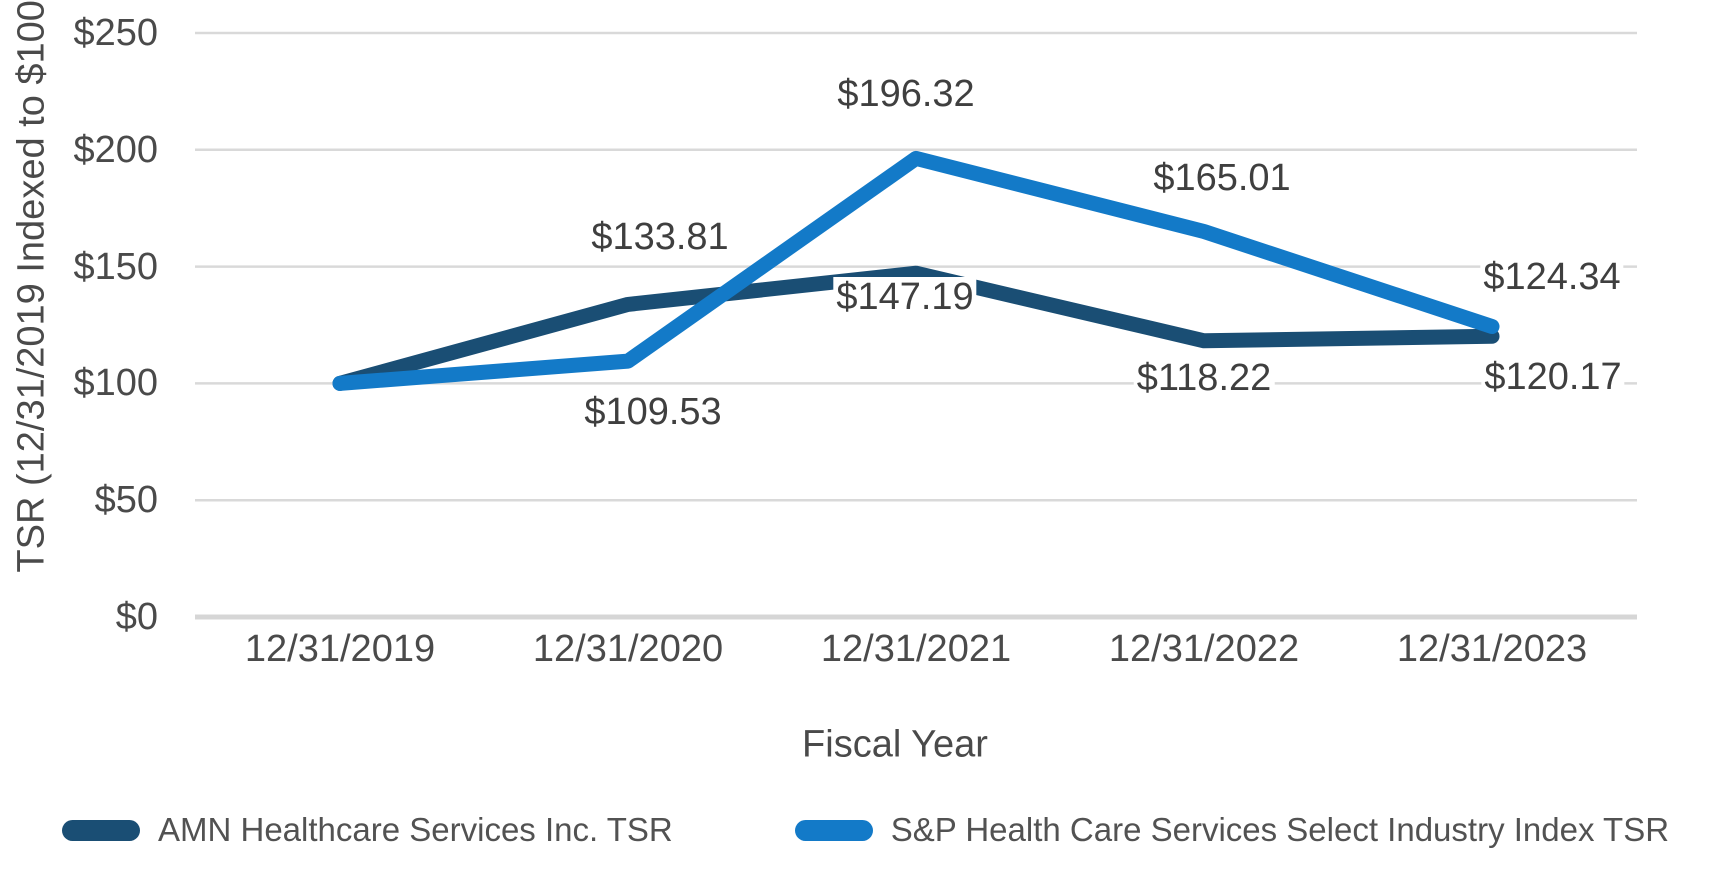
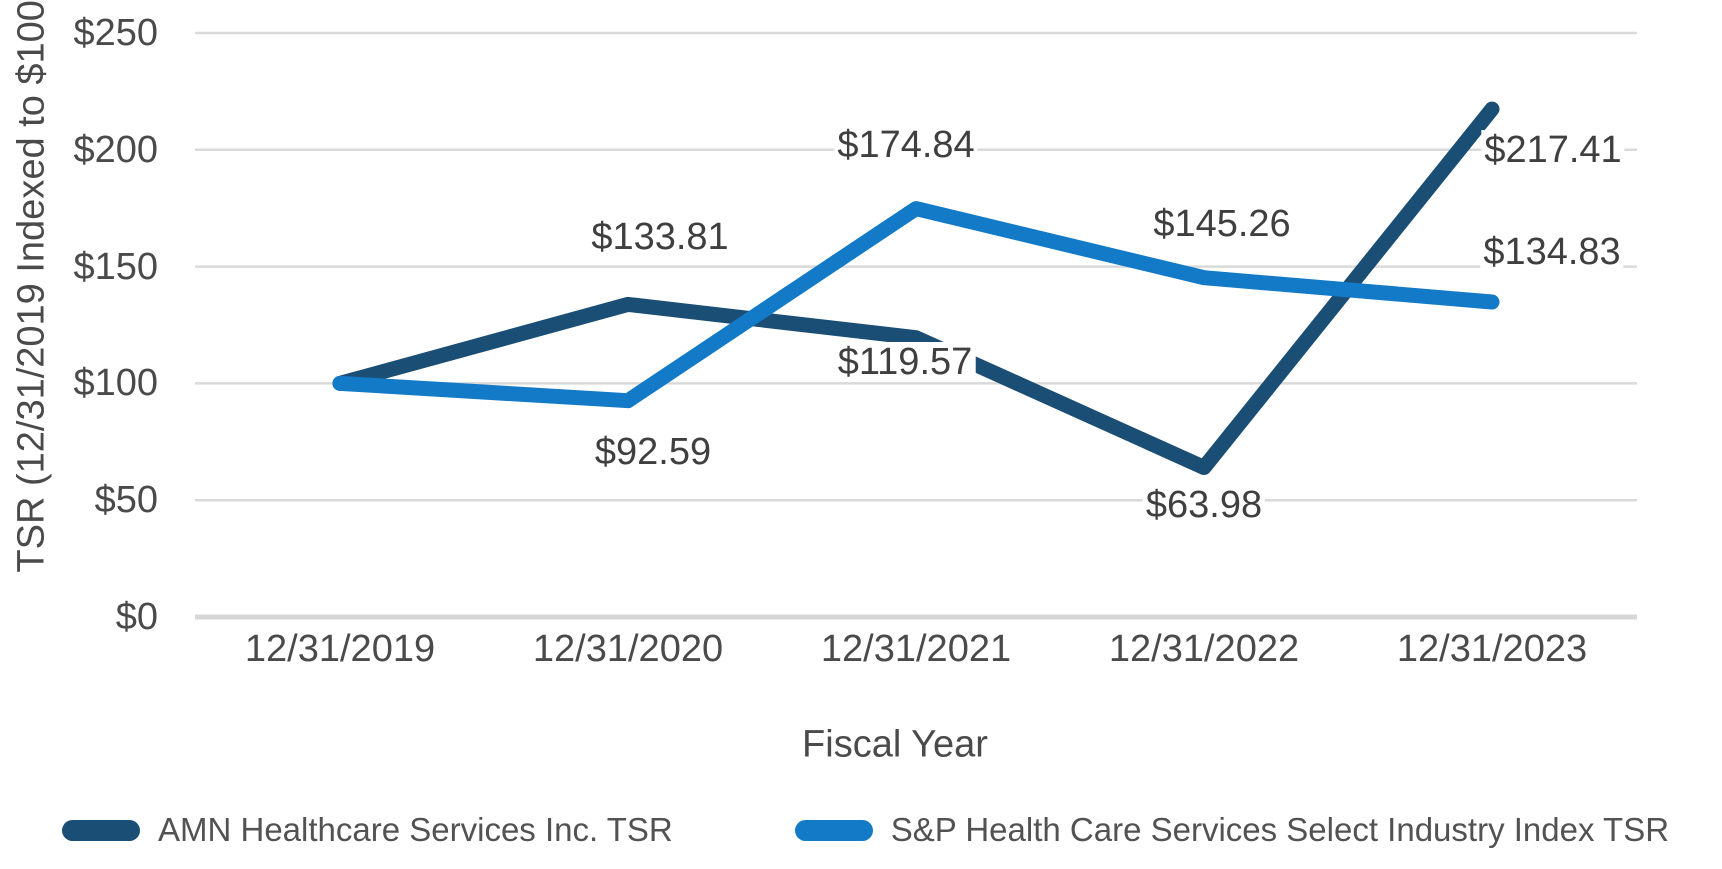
S&P Health Care Services Select Industry Index TSR/12/31/2020: $109.53 -> $92.59
AMN Healthcare Services Inc. TSR/12/31/2021: $147.19 -> $119.57
S&P Health Care Services Select Industry Index TSR/12/31/2021: $196.32 -> $174.84
AMN Healthcare Services Inc. TSR/12/31/2022: $118.22 -> $63.98
S&P Health Care Services Select Industry Index TSR/12/31/2022: $165.01 -> $145.26
AMN Healthcare Services Inc. TSR/12/31/2023: $120.17 -> $217.41
S&P Health Care Services Select Industry Index TSR/12/31/2023: $124.34 -> $134.83
